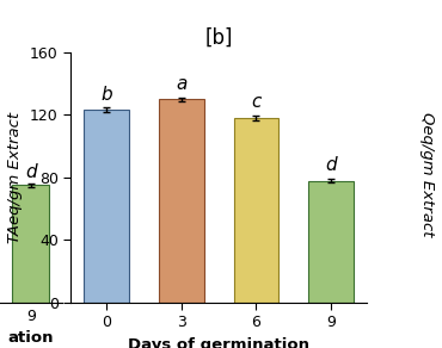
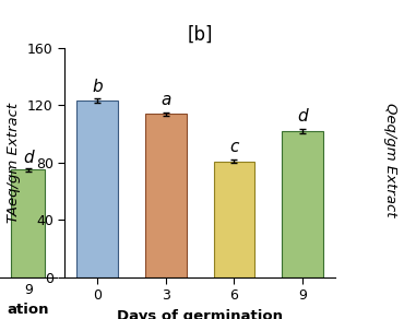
[b]/3: 130 -> 114
[b]/6: 118 -> 81
[b]/9: 78 -> 102
